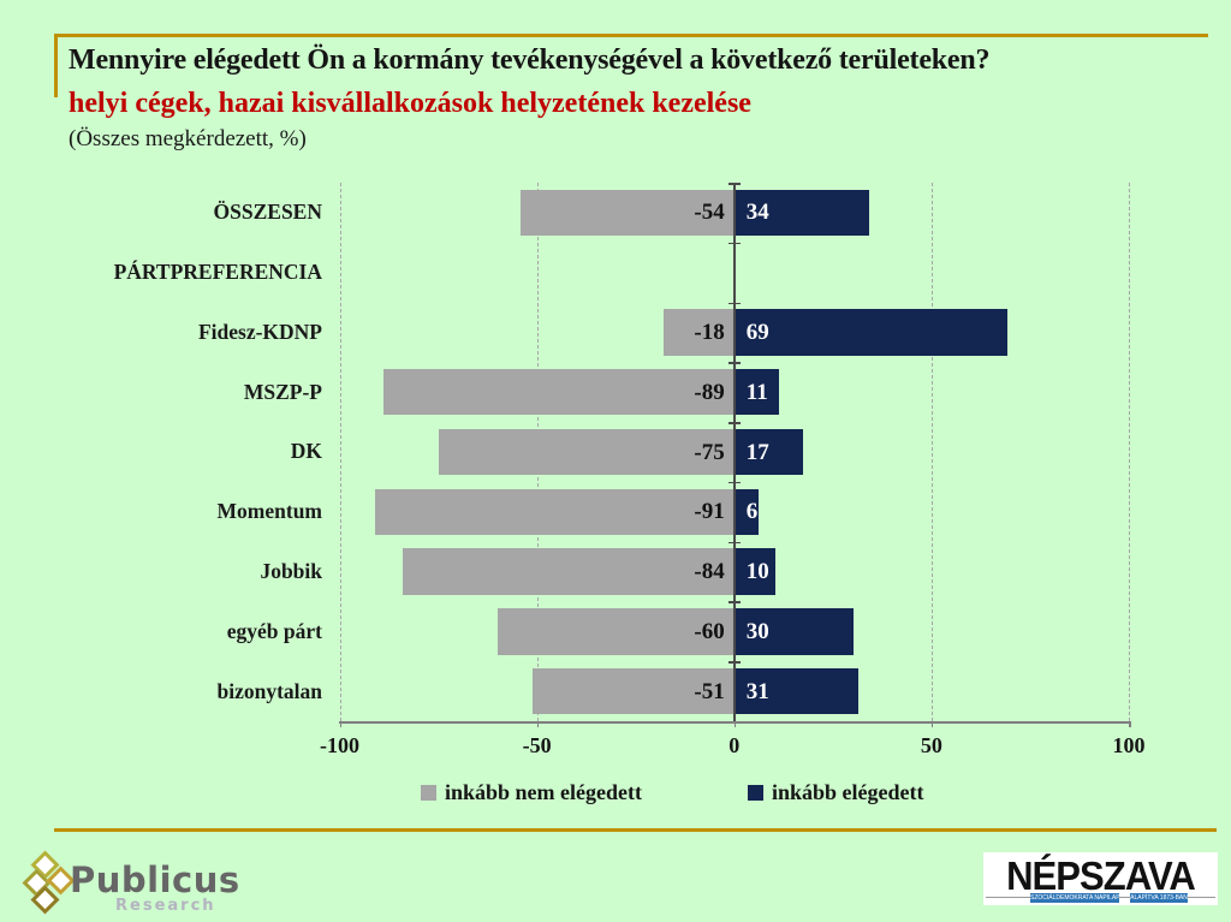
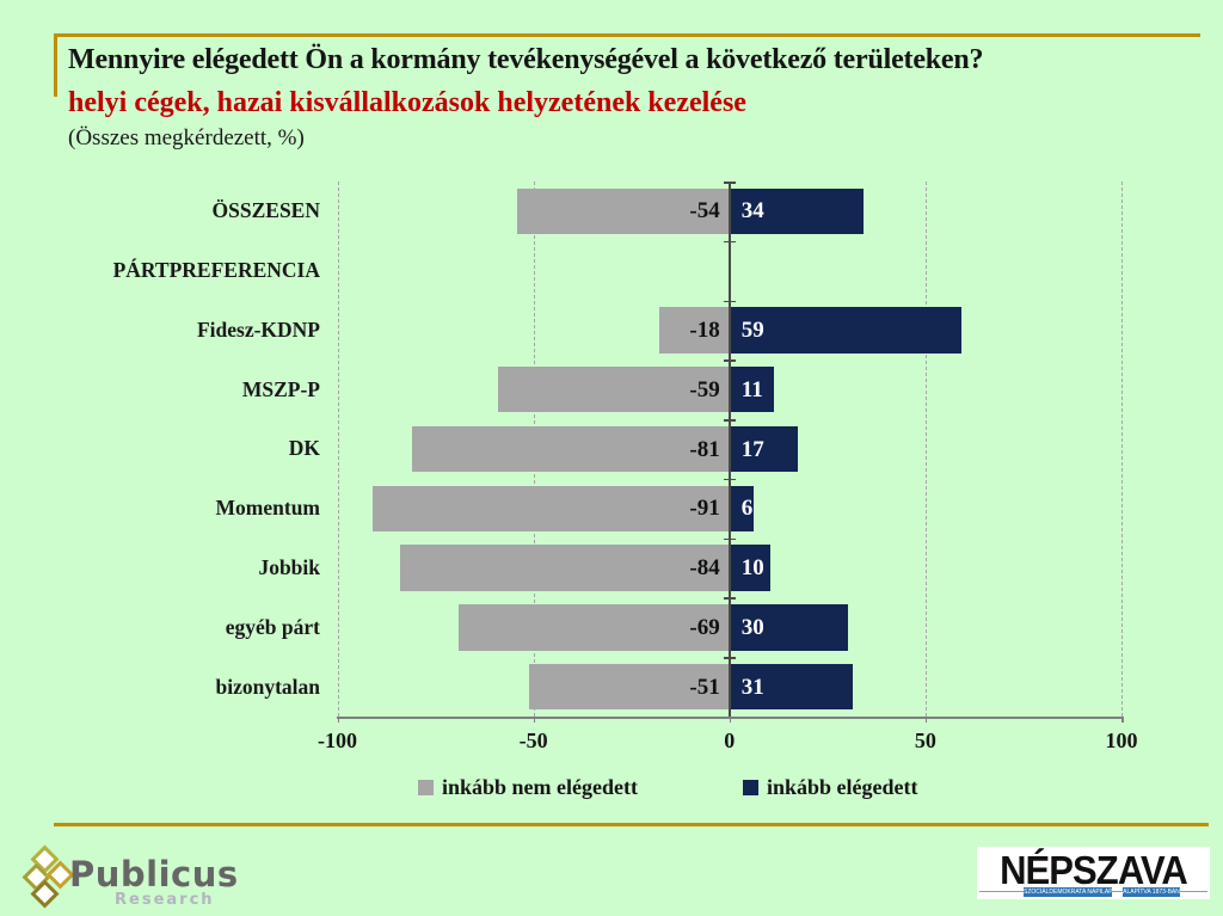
inkább elégedett/Fidesz-KDNP: 69 -> 59
inkább nem elégedett/MSZP-P: -89 -> -59
inkább nem elégedett/DK: -75 -> -81
inkább nem elégedett/egyéb párt: -60 -> -69
